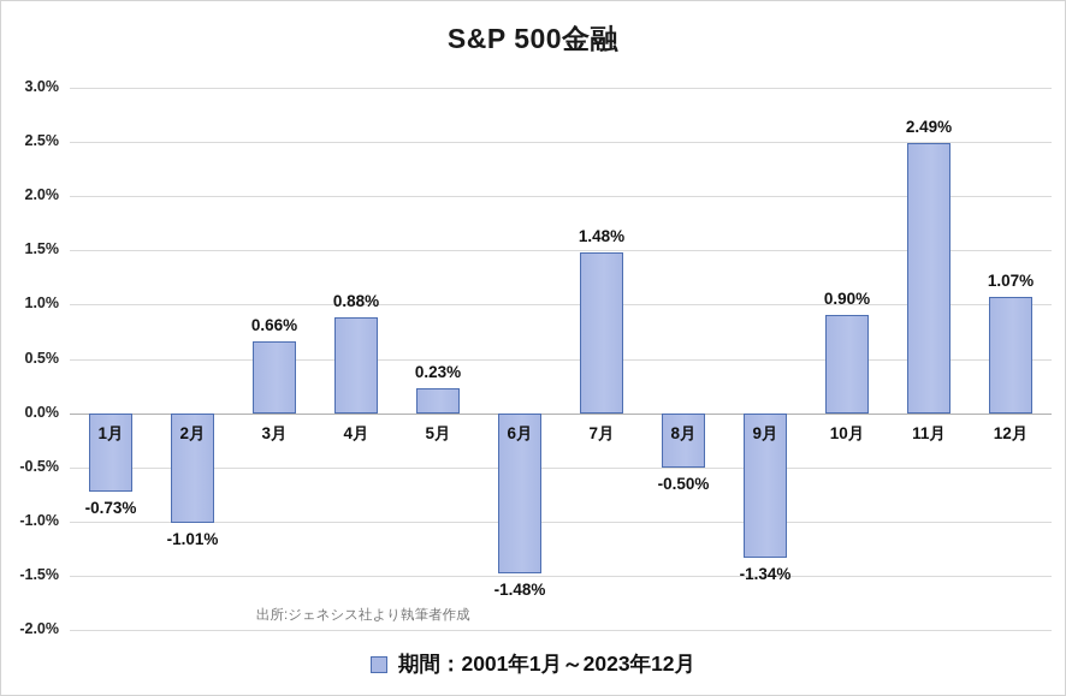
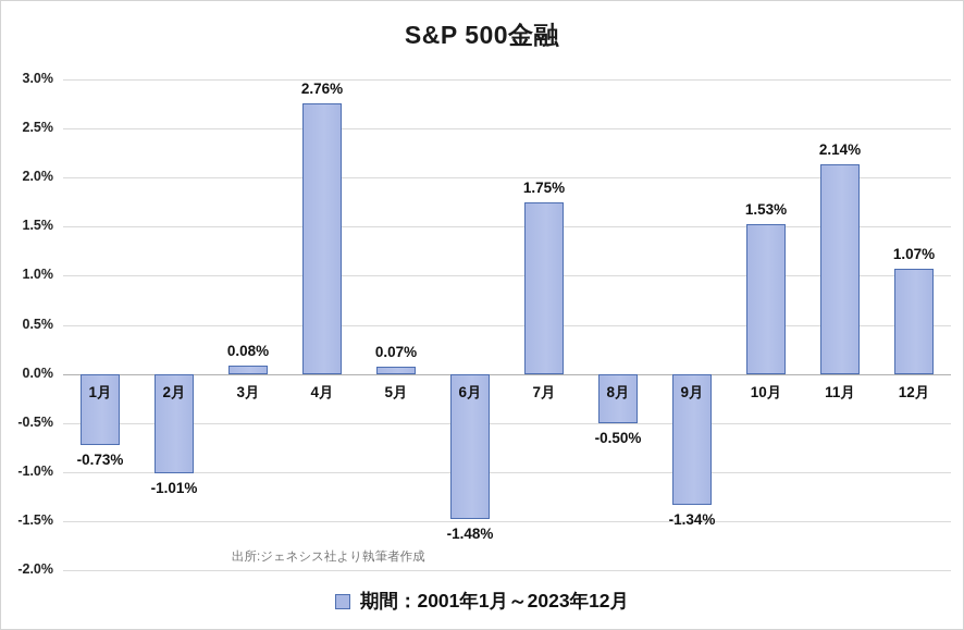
3月: 0.66% -> 0.08%
4月: 0.88% -> 2.76%
5月: 0.23% -> 0.07%
7月: 1.48% -> 1.75%
10月: 0.90% -> 1.53%
11月: 2.49% -> 2.14%
